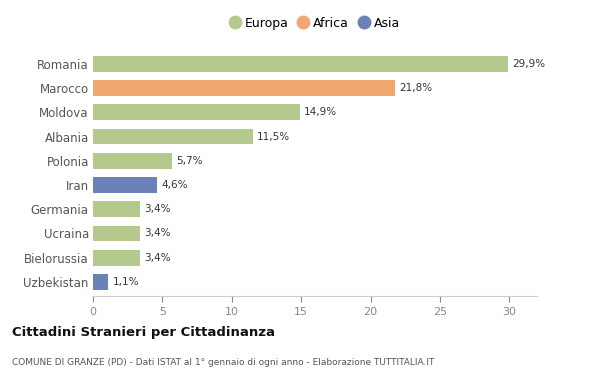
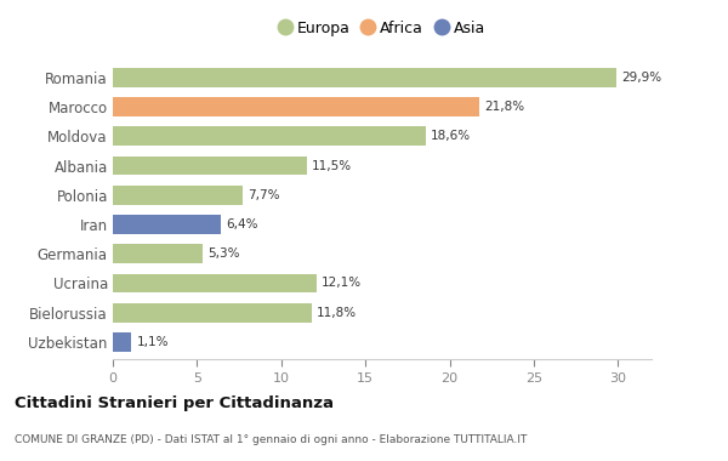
Moldova: 14,9% -> 18,6%
Polonia: 5,7% -> 7,7%
Iran: 4,6% -> 6,4%
Germania: 3,4% -> 5,3%
Ucraina: 3,4% -> 12,1%
Bielorussia: 3,4% -> 11,8%
